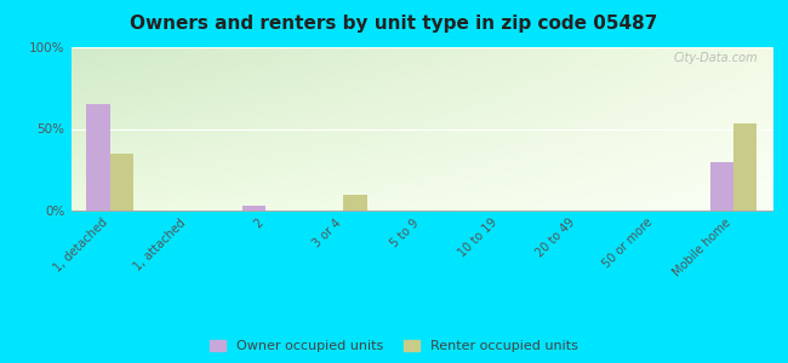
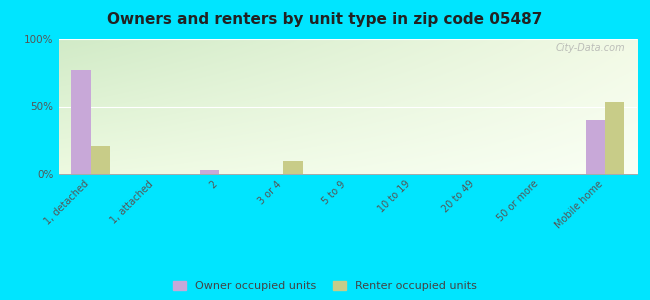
Owner occupied units/1, detached: 65% -> 77%
Renter occupied units/1, detached: 35% -> 21%
Owner occupied units/Mobile home: 30% -> 40%
